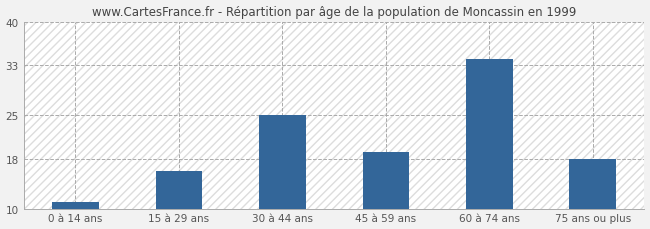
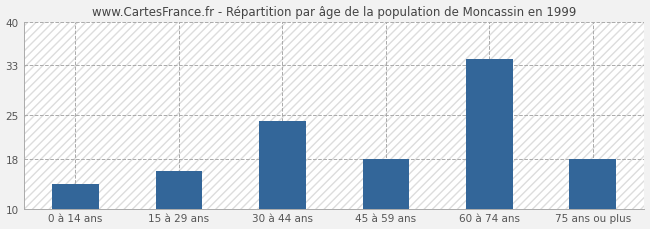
0 à 14 ans: 11 -> 14
30 à 44 ans: 25 -> 24
45 à 59 ans: 19 -> 18
